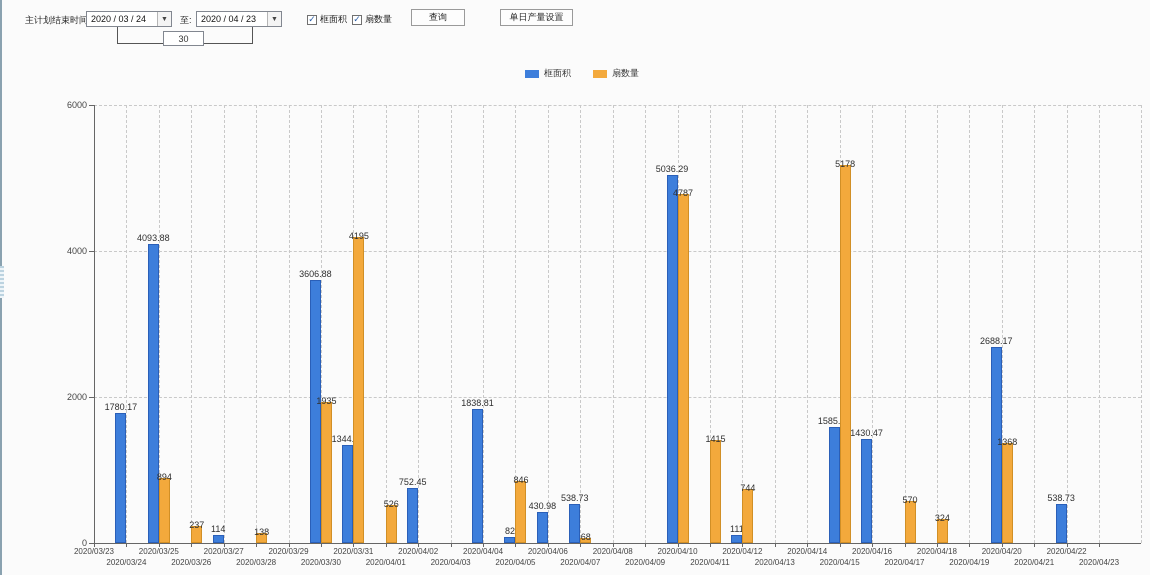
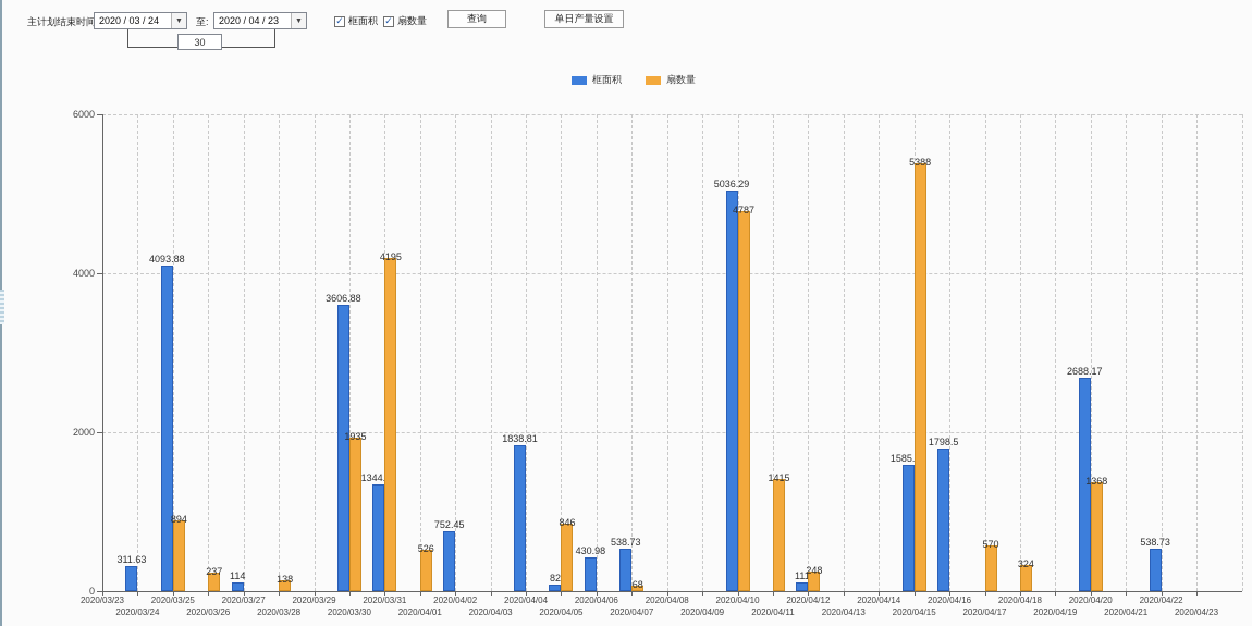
框面积/2020/03/24: 1780.17 -> 311.63
扇数量/2020/04/12: 744 -> 248
扇数量/2020/04/15: 5178 -> 5388
框面积/2020/04/16: 1430.47 -> 1798.5
